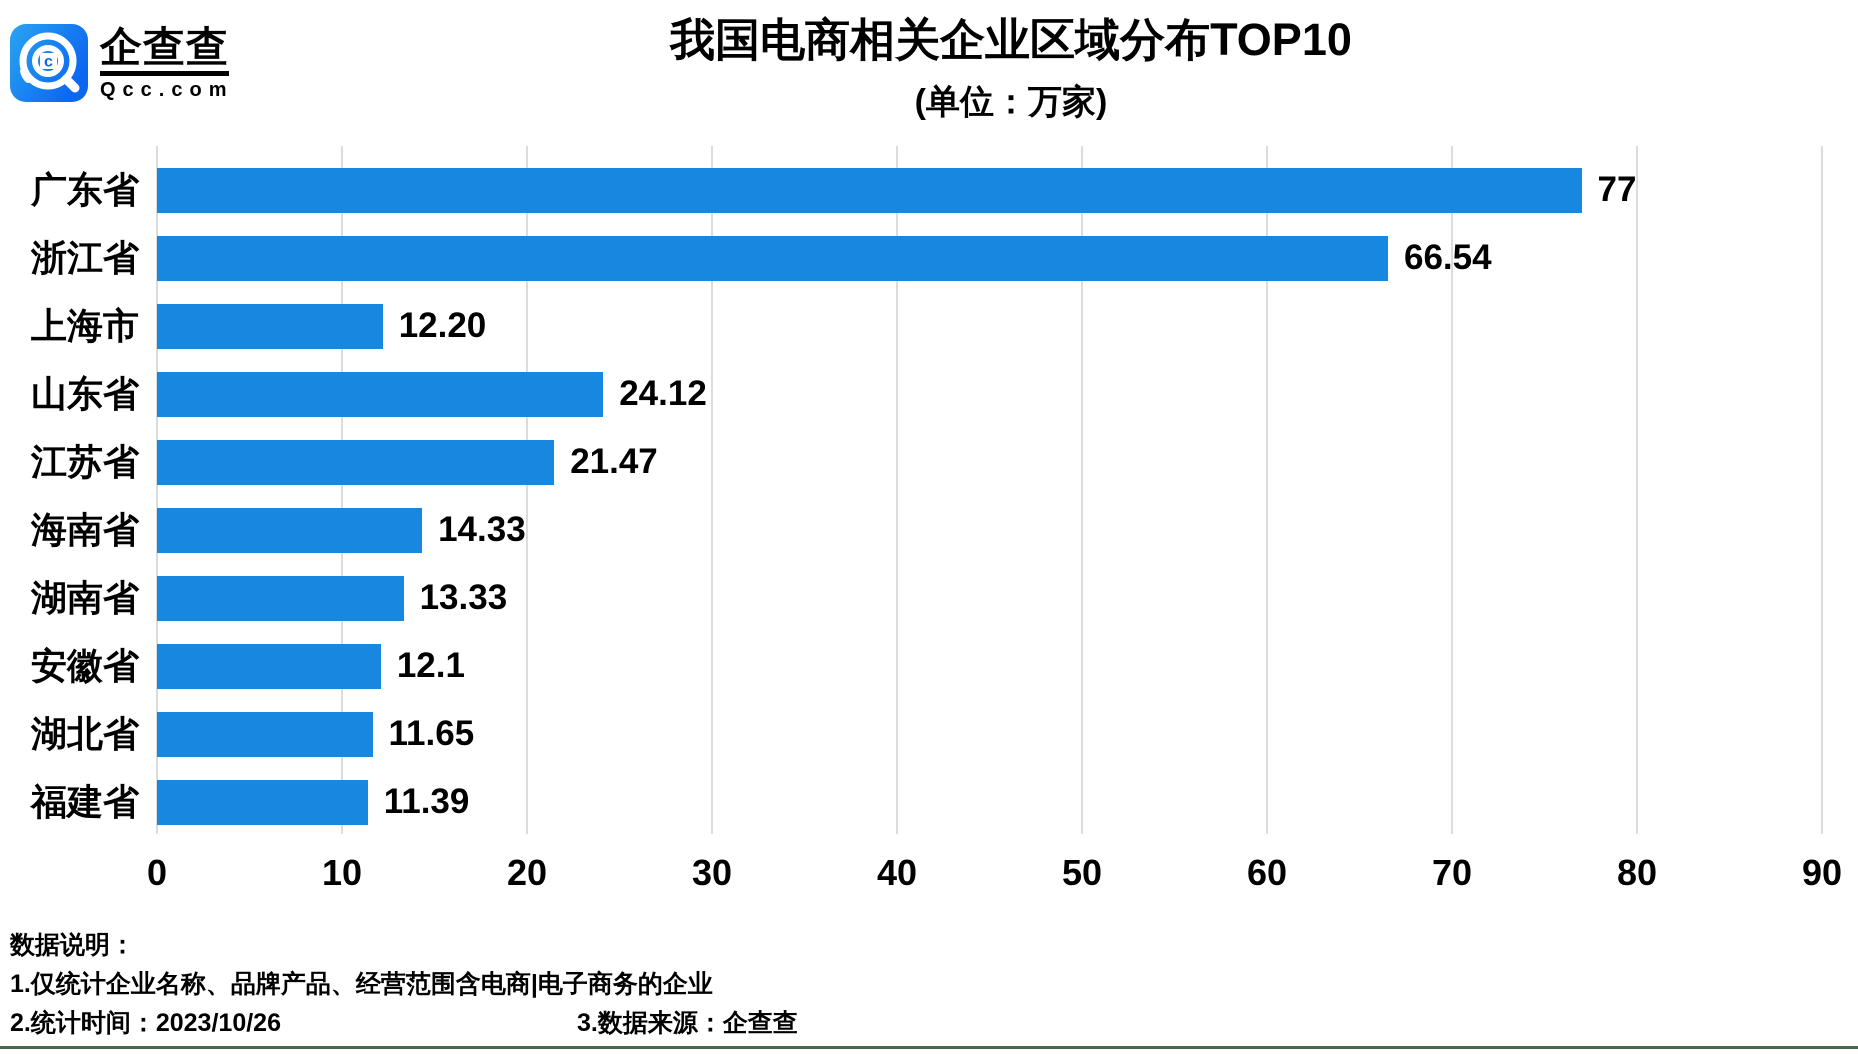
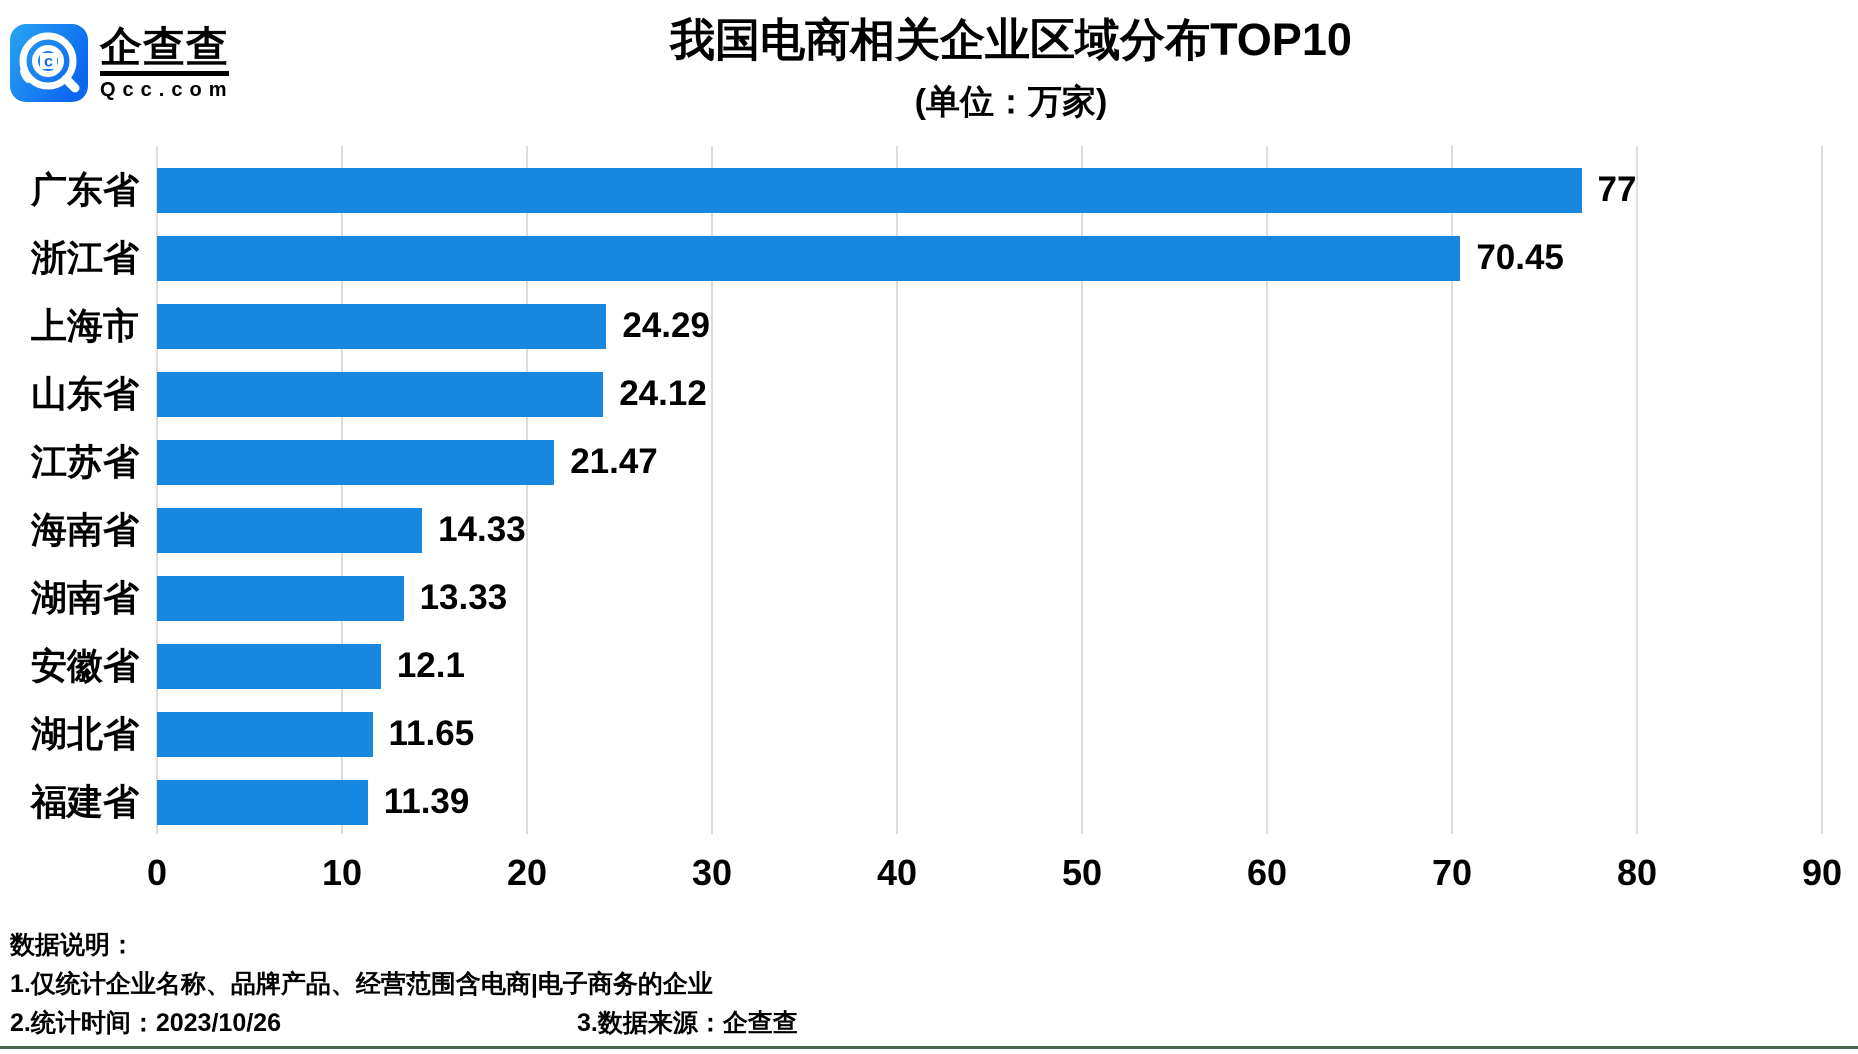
浙江省: 66.54 -> 70.45
上海市: 12.20 -> 24.29
